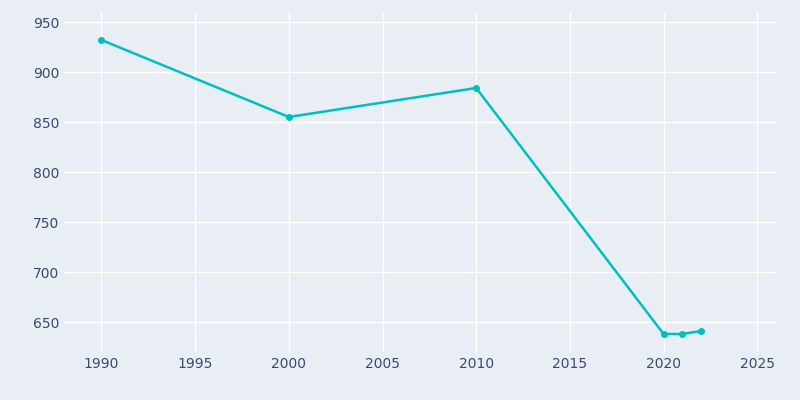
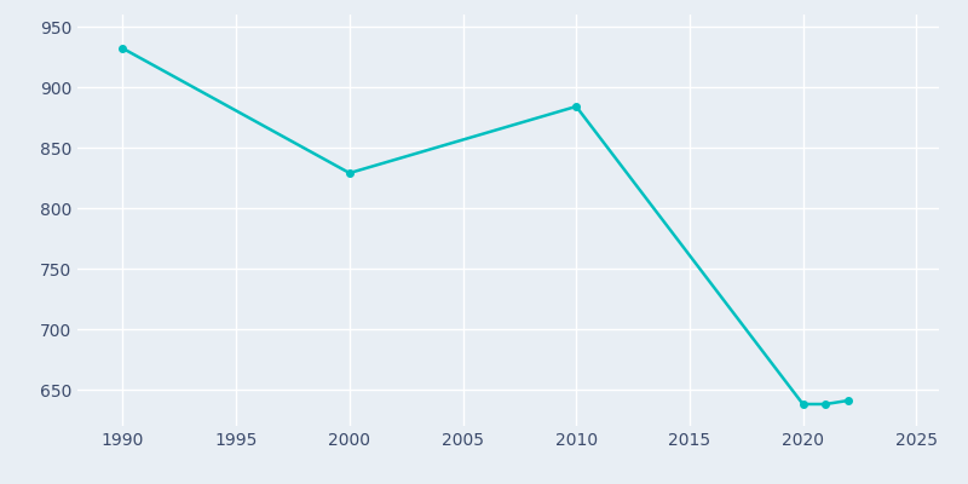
2000: 855 -> 829
